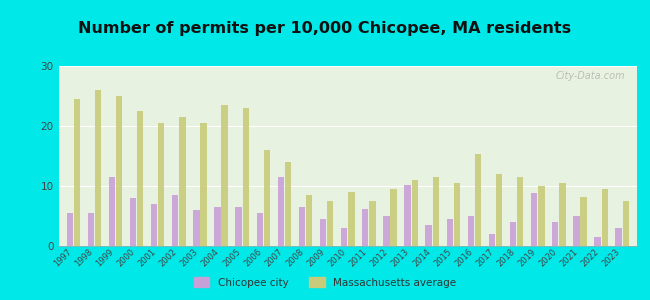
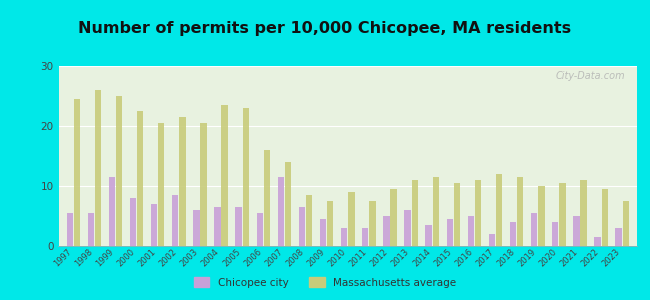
Chicopee city/2011: 6.2 -> 3.0
Chicopee city/2013: 10.2 -> 6.0
Massachusetts average/2016: 15.4 -> 11.0
Chicopee city/2019: 8.8 -> 5.5
Massachusetts average/2021: 8.2 -> 11.0
